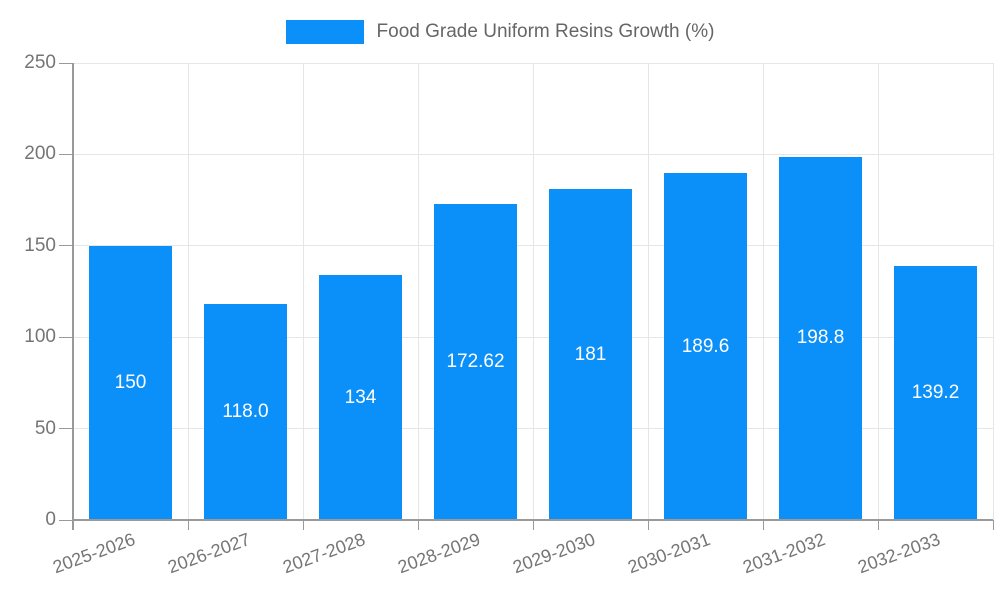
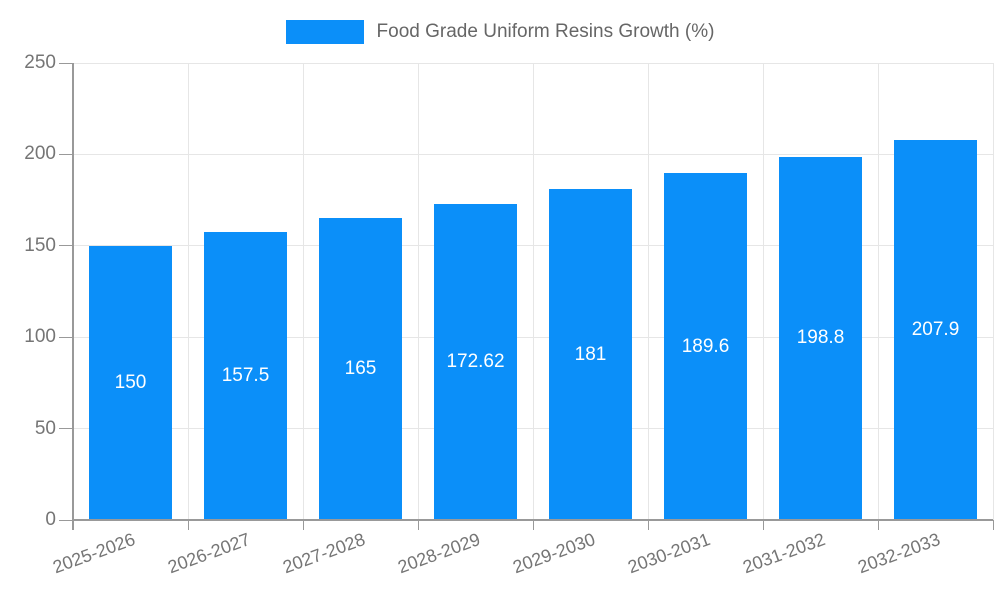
2026-2027: 118.0 -> 157.5
2027-2028: 134 -> 165
2032-2033: 139.2 -> 207.9
